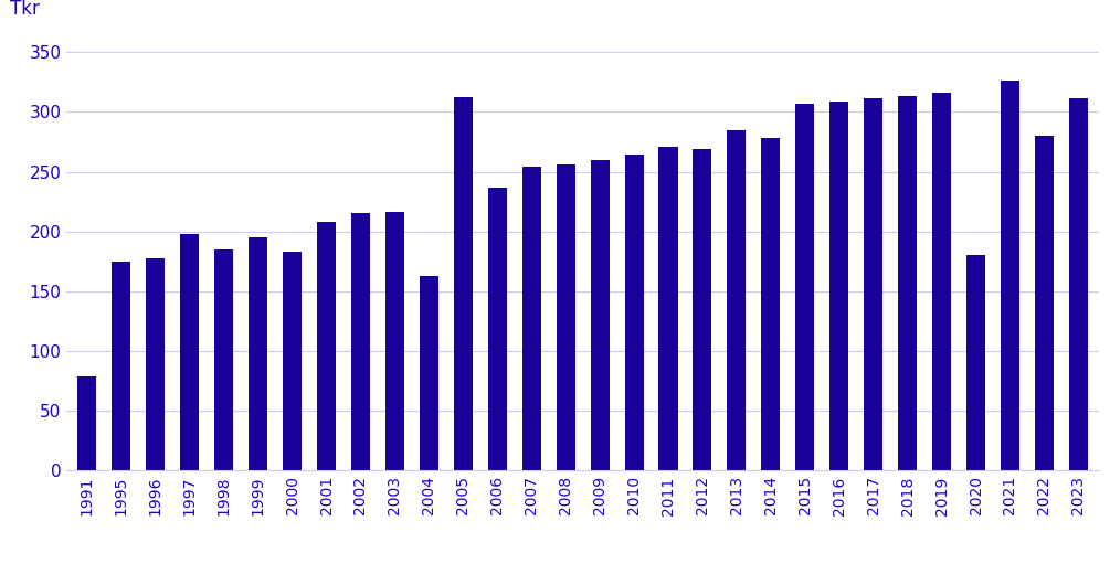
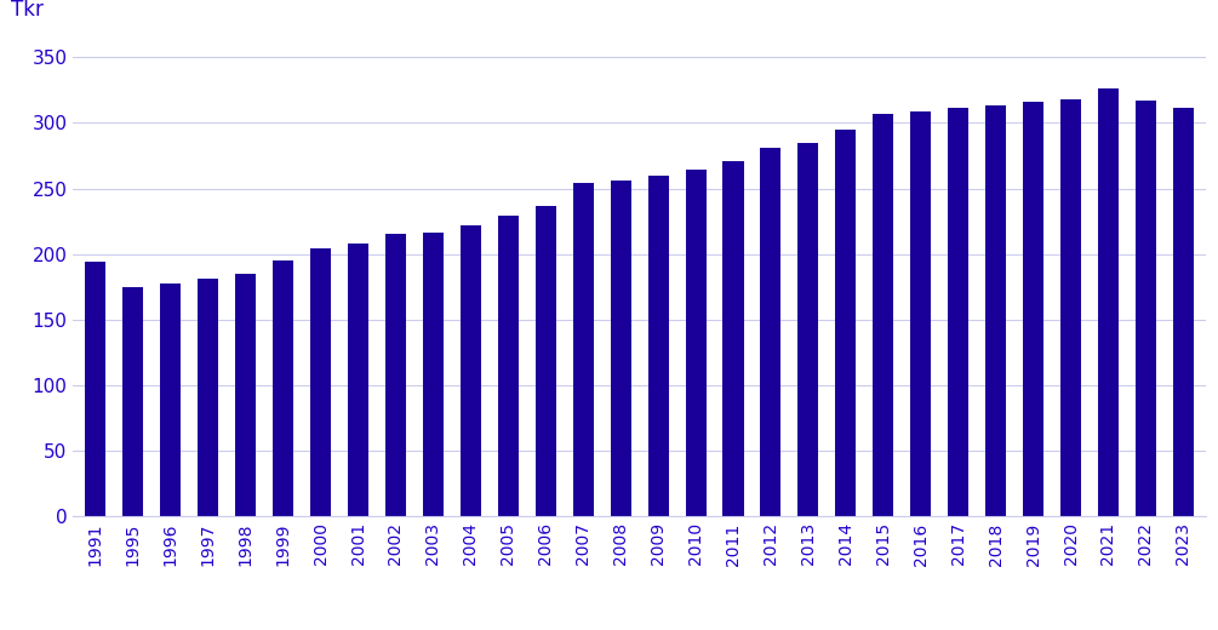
1991: 79 -> 194
1997: 198 -> 181
2000: 183 -> 204
2004: 163 -> 222
2005: 312 -> 229
2012: 269 -> 281
2014: 278 -> 295
2020: 180 -> 318
2022: 280 -> 317
